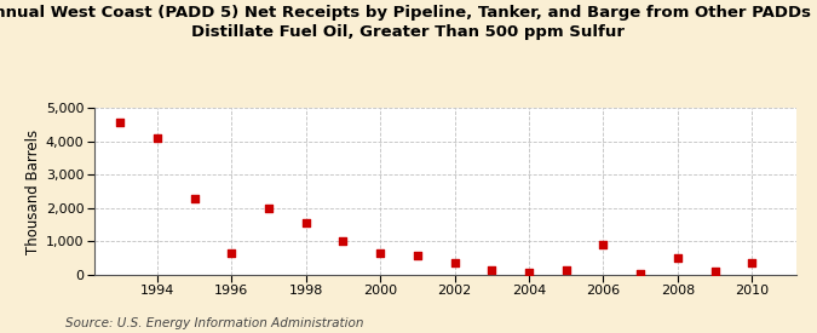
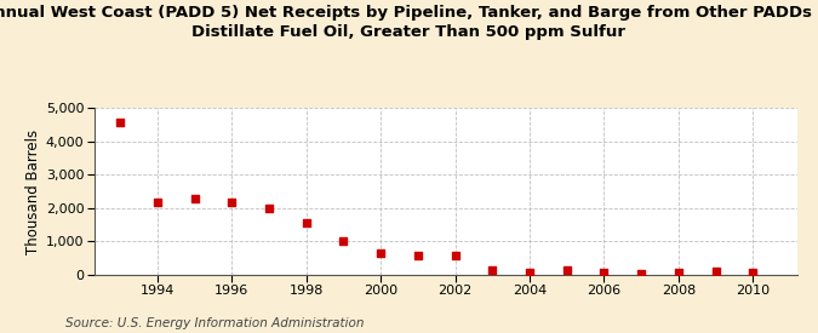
1994: 4,100 -> 2,160
1996: 650 -> 2,160
2002: 350 -> 580
2006: 900 -> 60
2008: 500 -> 80
2010: 350 -> 80
